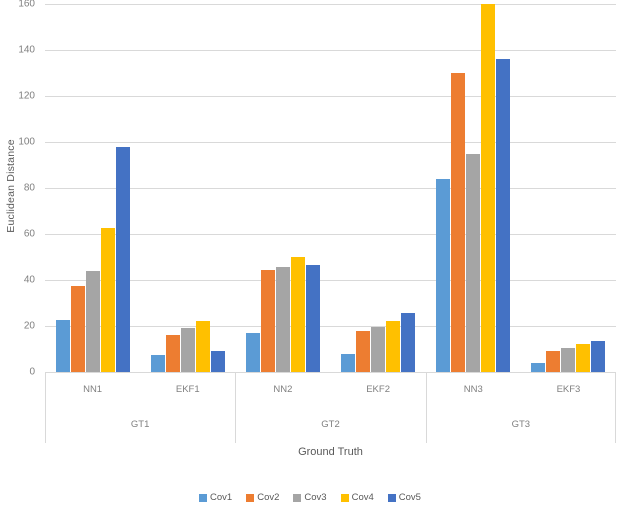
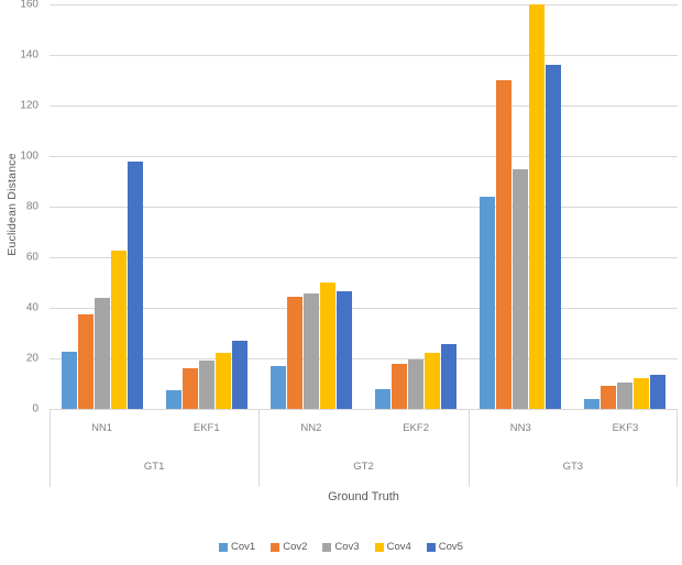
Cov5/EKF1: 9 -> 27
